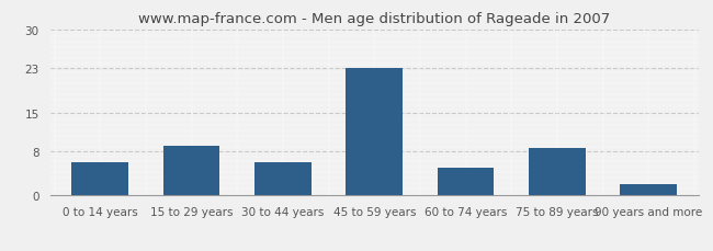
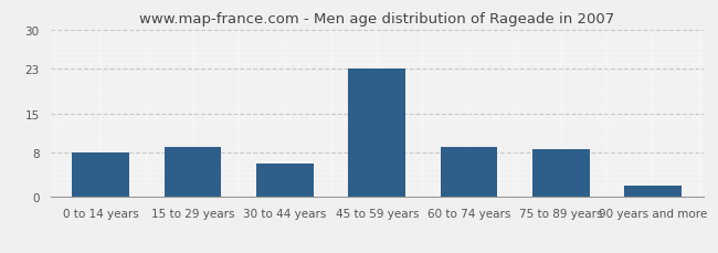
0 to 14 years: 6.0 -> 8.0
60 to 74 years: 5.0 -> 9.0
